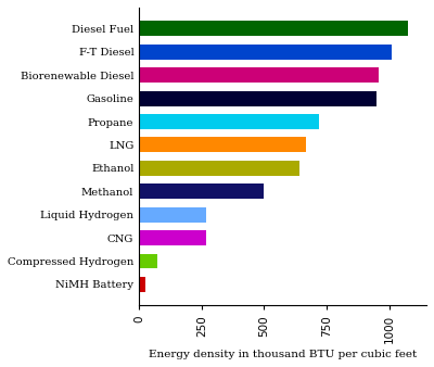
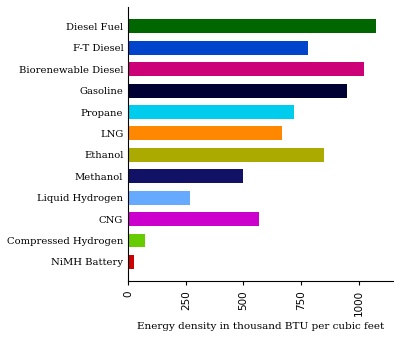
F-T Diesel: 1010 -> 780
Biorenewable Diesel: 960 -> 1025
Ethanol: 640 -> 850
CNG: 270 -> 570
